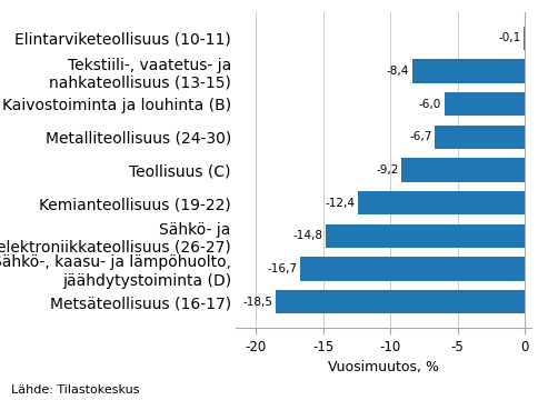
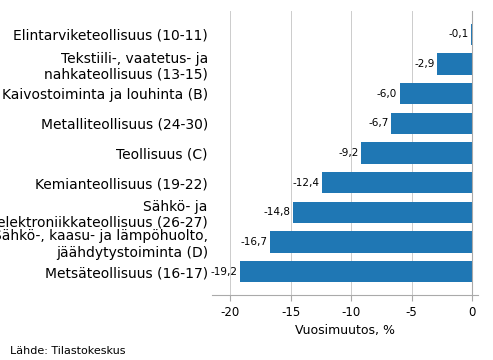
Tekstiili-, vaatetus- ja nahkateollisuus (13-15): -8,4 -> -2,9
Metsäteollisuus (16-17): -18,5 -> -19,2
